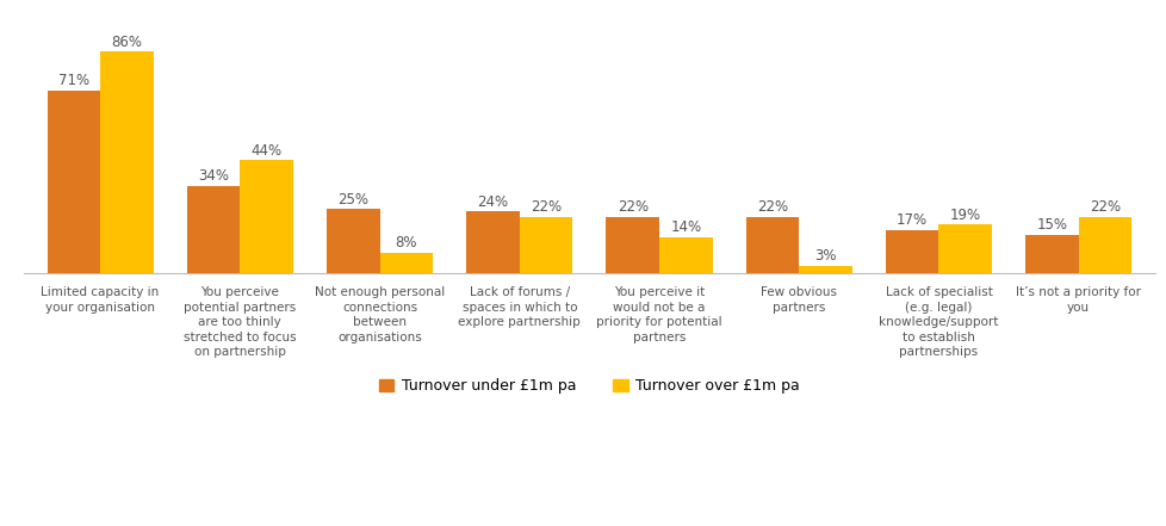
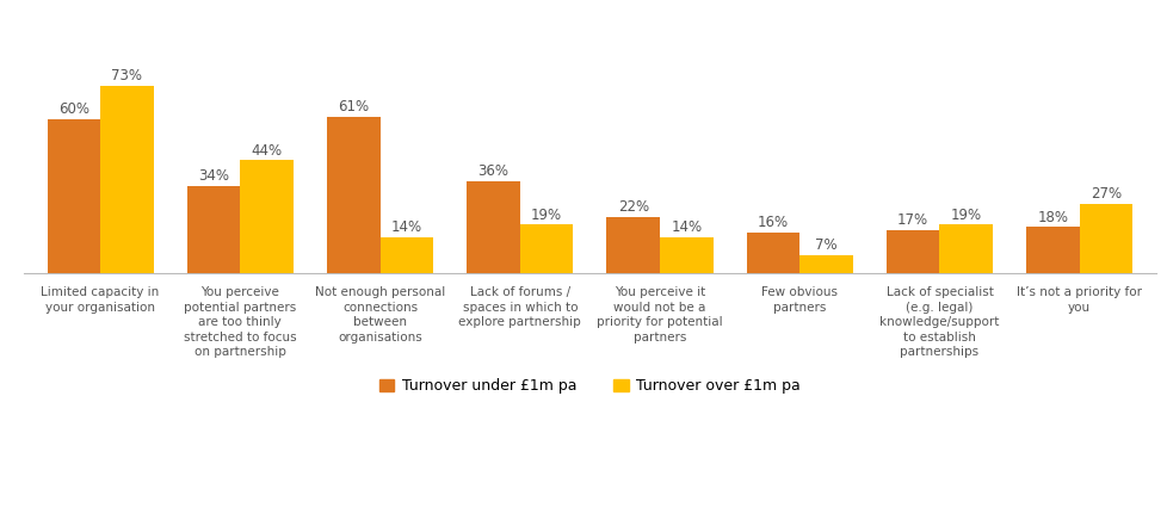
Turnover under £1m pa/Limited capacity in your organisation: 71% -> 60%
Turnover over £1m pa/Limited capacity in your organisation: 86% -> 73%
Turnover under £1m pa/Not enough personal connections between organisations: 25% -> 61%
Turnover over £1m pa/Not enough personal connections between organisations: 8% -> 14%
Turnover under £1m pa/Lack of forums / spaces in which to explore partnership: 24% -> 36%
Turnover over £1m pa/Lack of forums / spaces in which to explore partnership: 22% -> 19%
Turnover under £1m pa/Few obvious partners: 22% -> 16%
Turnover over £1m pa/Few obvious partners: 3% -> 7%
Turnover under £1m pa/It’s not a priority for you: 15% -> 18%
Turnover over £1m pa/It’s not a priority for you: 22% -> 27%
